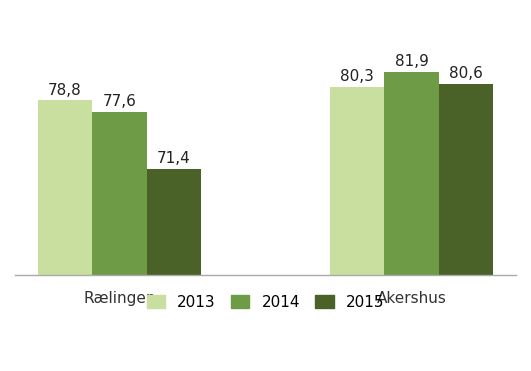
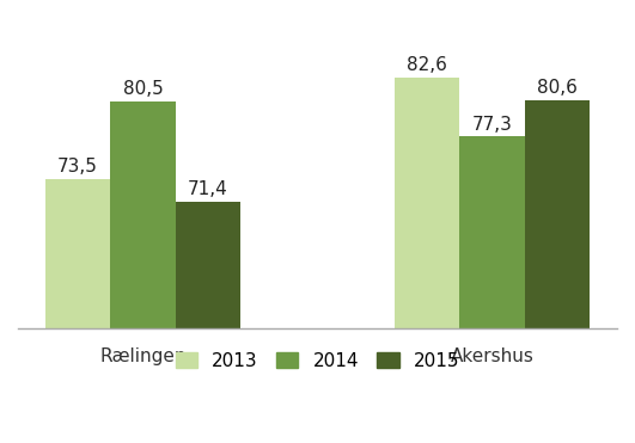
2013/Rælingen: 78,8 -> 73,5
2014/Rælingen: 77,6 -> 80,5
2013/Akershus: 80,3 -> 82,6
2014/Akershus: 81,9 -> 77,3
